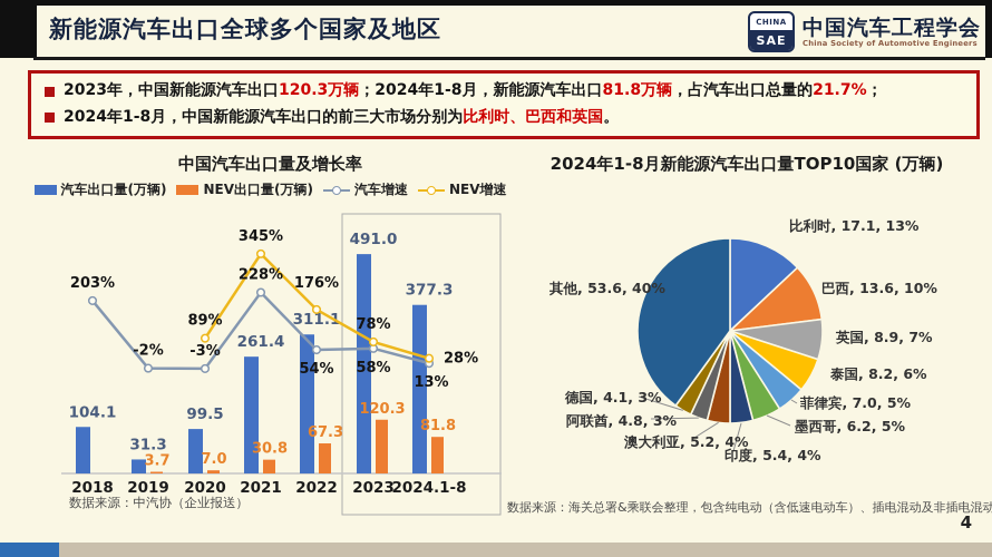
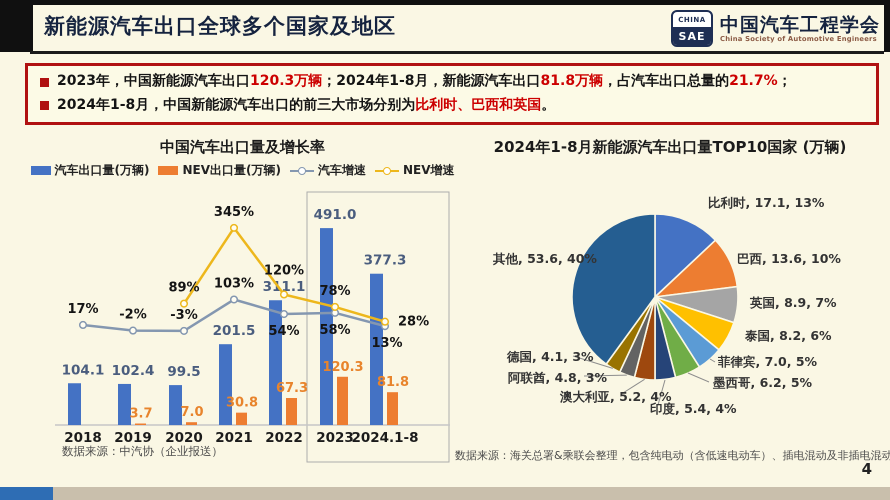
中国汽车出口量及增长率/汽车增速/2018: 203% -> 17%
中国汽车出口量及增长率/汽车出口量(万辆)/2019: 31.3 -> 102.4
中国汽车出口量及增长率/汽车出口量(万辆)/2021: 261.4 -> 201.5
中国汽车出口量及增长率/汽车增速/2021: 228% -> 103%
中国汽车出口量及增长率/NEV增速/2022: 176% -> 120%
